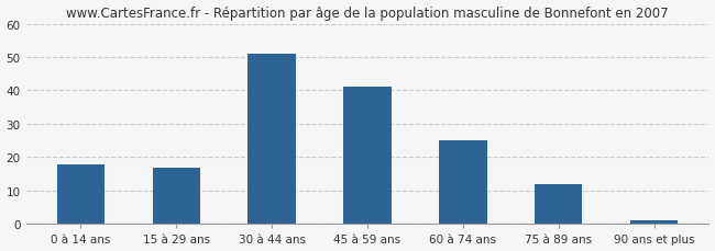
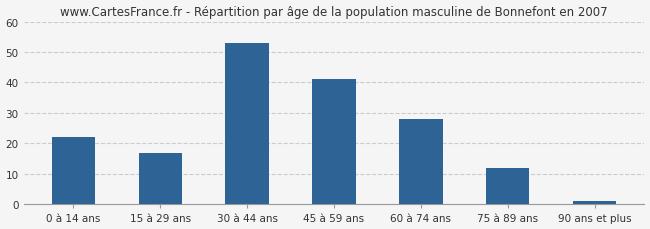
0 à 14 ans: 18 -> 22
30 à 44 ans: 51 -> 53
60 à 74 ans: 25 -> 28
